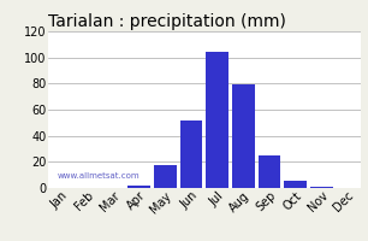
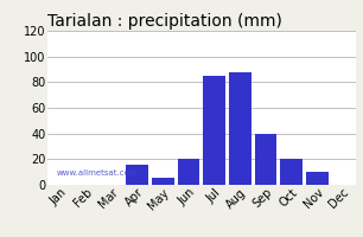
Apr: 2 -> 16
May: 18 -> 6
Jun: 52 -> 20
Jul: 104 -> 85
Aug: 79 -> 88
Sep: 25 -> 40
Oct: 6 -> 20
Nov: 1 -> 10
